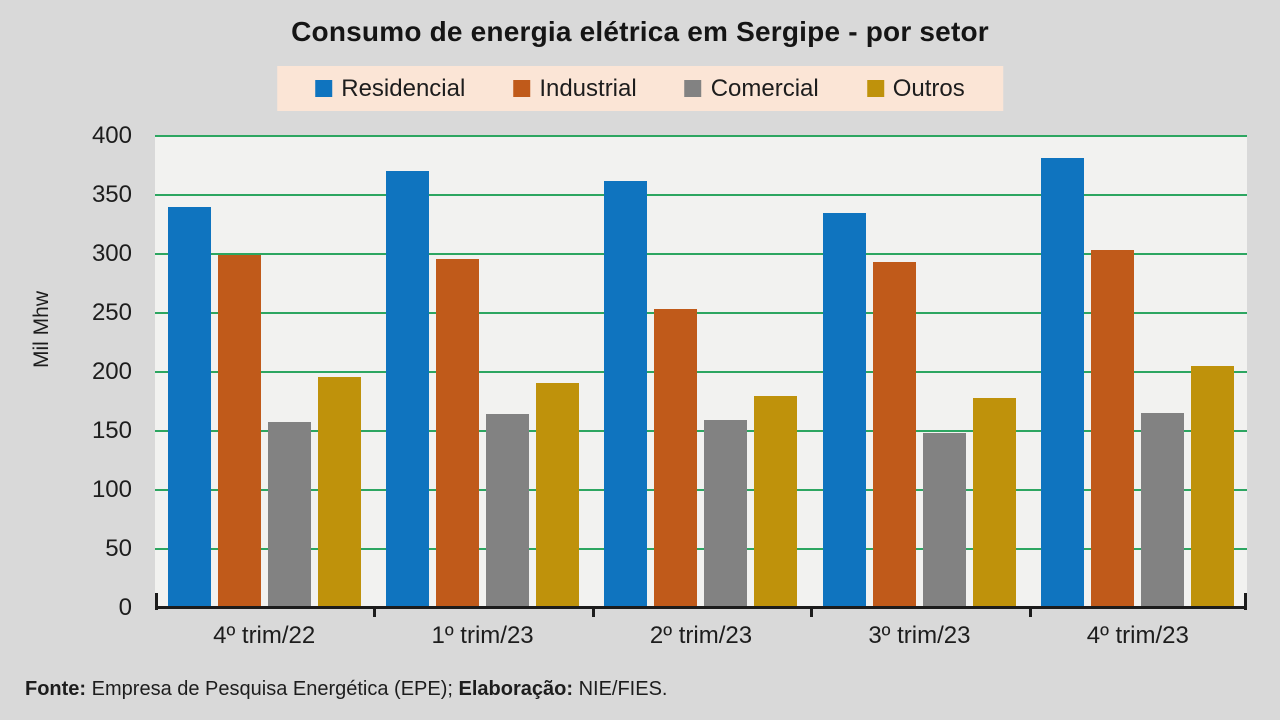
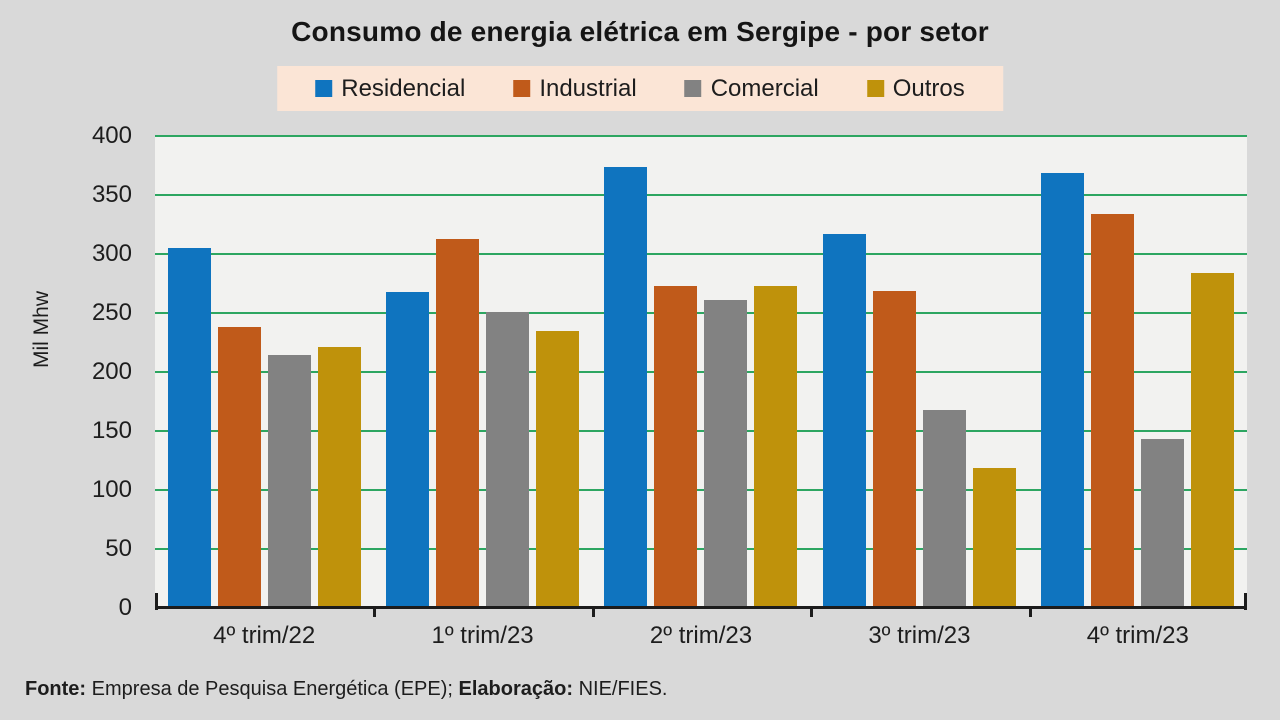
Residencial/4º trim/22: 340 -> 305
Industrial/4º trim/22: 299 -> 238
Comercial/4º trim/22: 158 -> 214
Outros/4º trim/22: 196 -> 221
Residencial/1º trim/23: 370 -> 268
Industrial/1º trim/23: 296 -> 313
Comercial/1º trim/23: 164 -> 251
Outros/1º trim/23: 191 -> 235
Residencial/2º trim/23: 362 -> 374
Industrial/2º trim/23: 253 -> 273
Comercial/2º trim/23: 159 -> 261
Outros/2º trim/23: 180 -> 273
Residencial/3º trim/23: 335 -> 317
Industrial/3º trim/23: 293 -> 269
Comercial/3º trim/23: 148 -> 168
Outros/3º trim/23: 178 -> 119
Residencial/4º trim/23: 381 -> 369
Industrial/4º trim/23: 303 -> 334
Comercial/4º trim/23: 165 -> 143
Outros/4º trim/23: 205 -> 284
